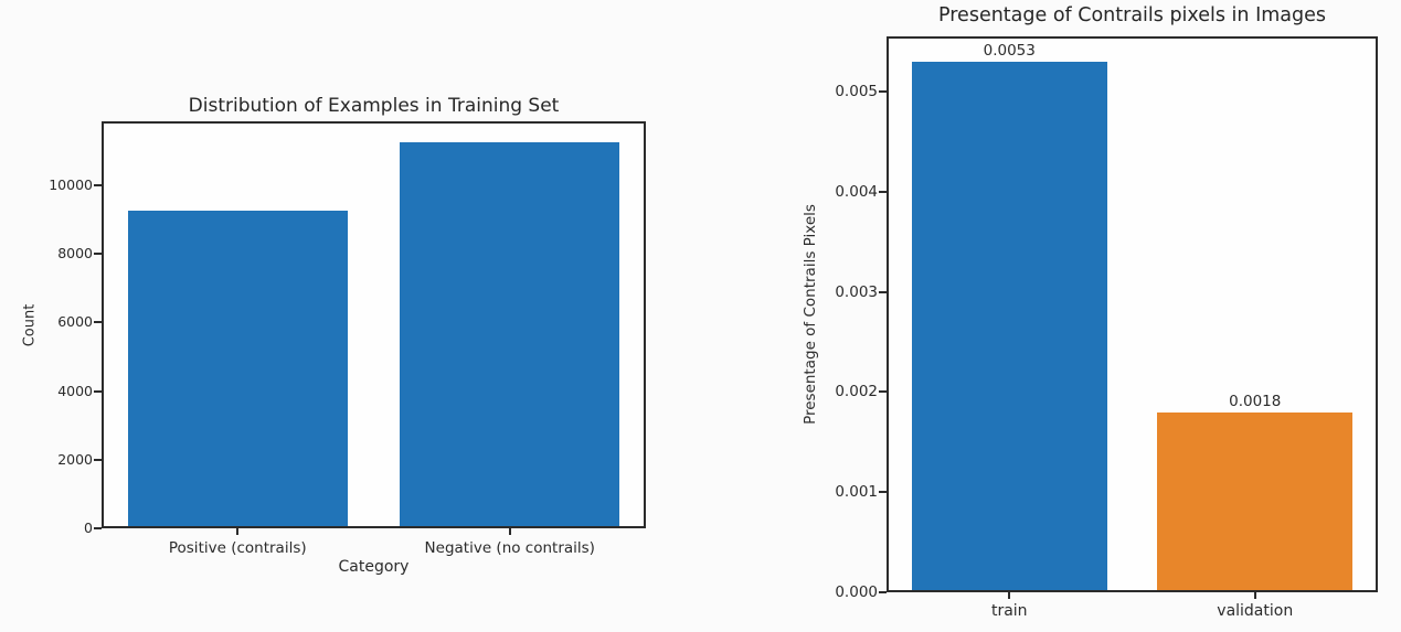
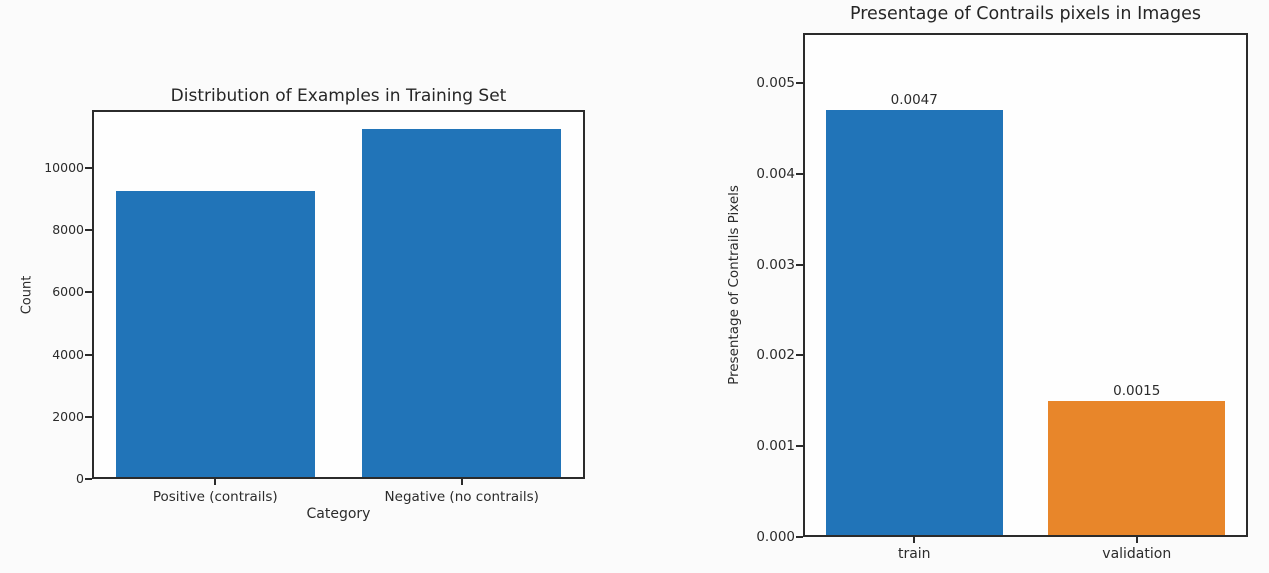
Presentage of Contrails pixels in Images/train: 0.0053 -> 0.0047
Presentage of Contrails pixels in Images/validation: 0.0018 -> 0.0015
